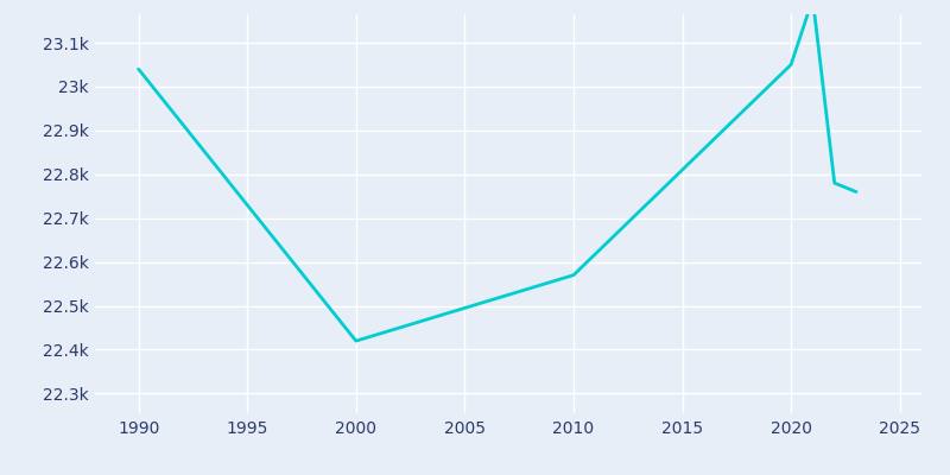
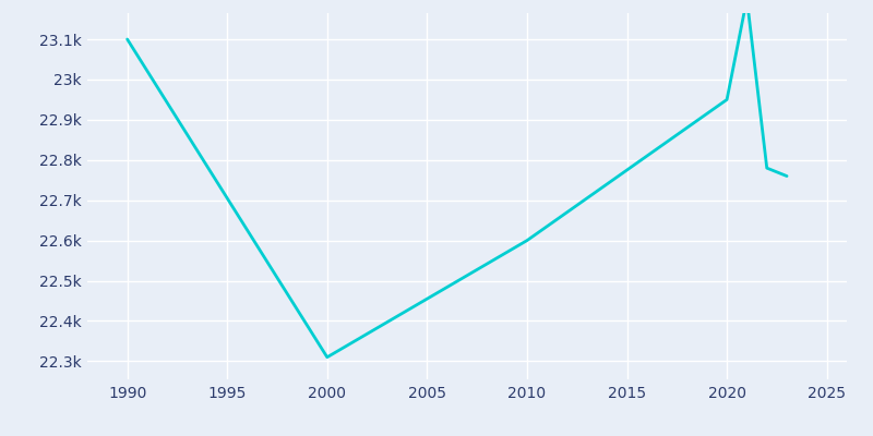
1990: 23.04k -> 23.10k
2000: 22.42k -> 22.31k
2010: 22.57k -> 22.60k
2020: 23.05k -> 22.95k
